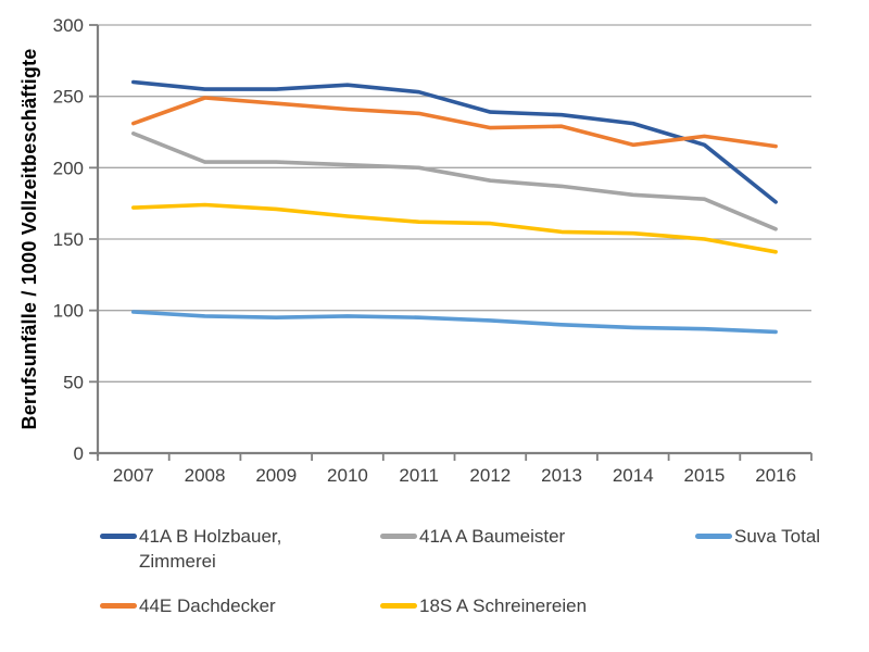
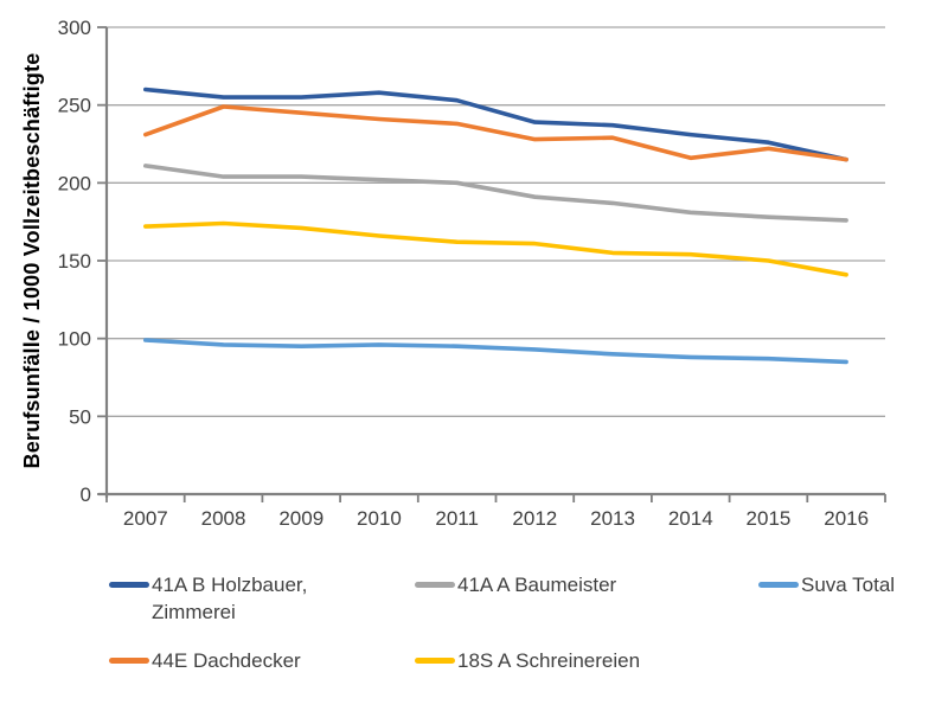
41A A Baumeister/2007: 224 -> 211
41A B Holzbauer, Zimmerei/2015: 216 -> 226
41A B Holzbauer, Zimmerei/2016: 176 -> 215
41A A Baumeister/2016: 157 -> 176
